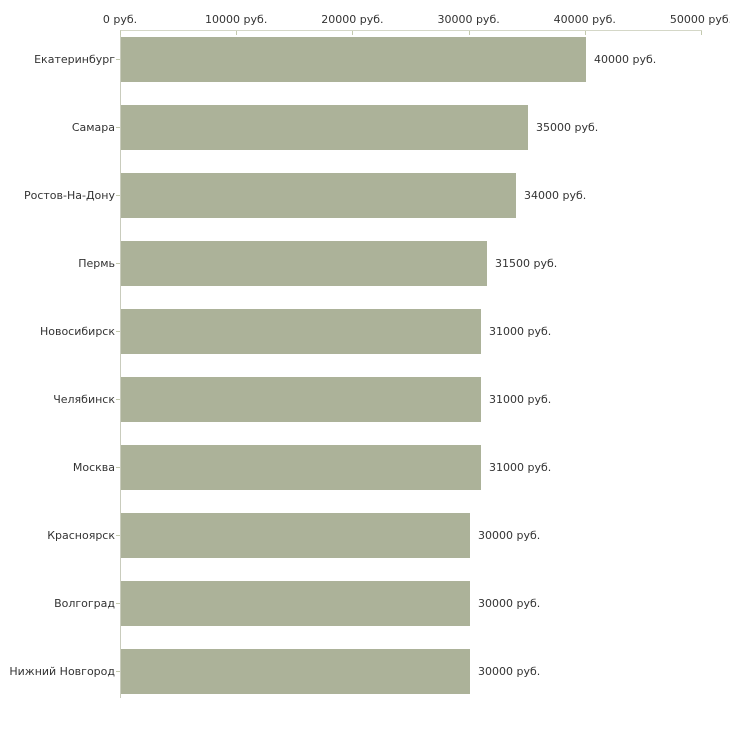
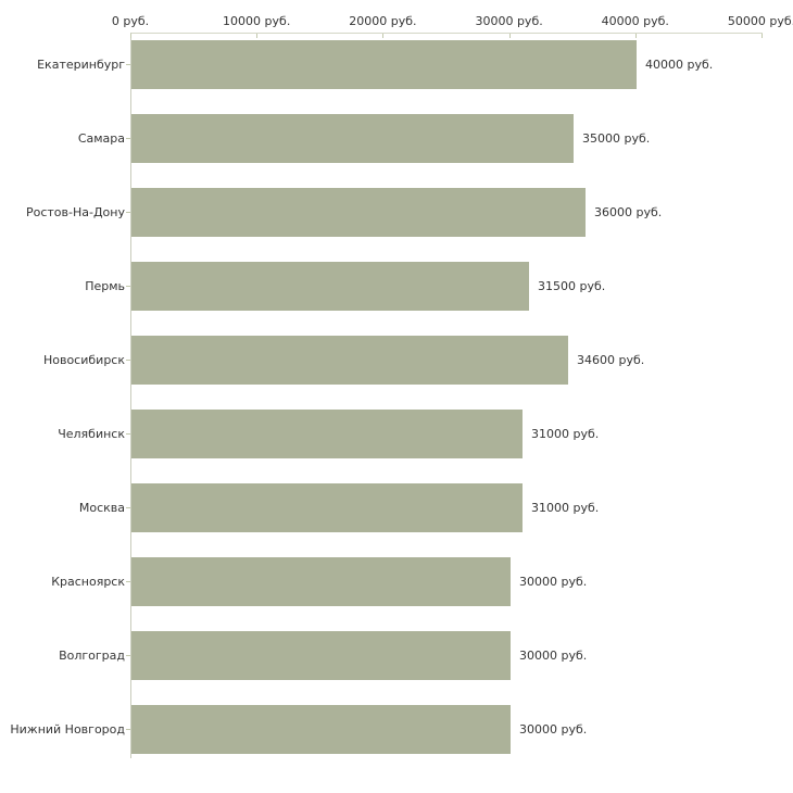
Ростов-На-Дону: 34000 -> 36000
Новосибирск: 31000 -> 34600
